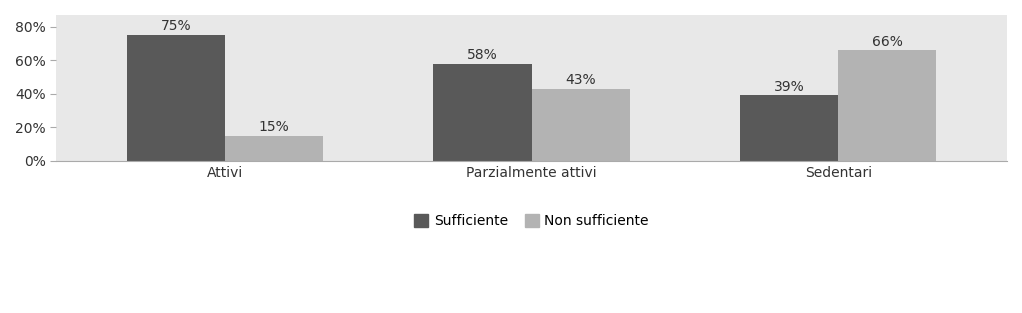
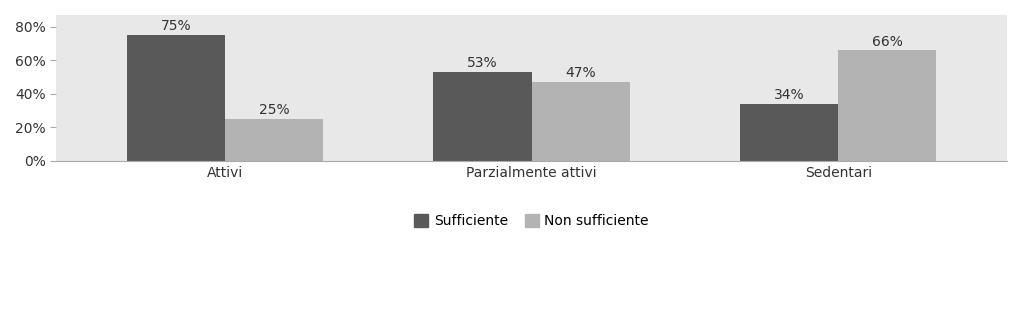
Non sufficiente/Attivi: 15% -> 25%
Sufficiente/Parzialmente attivi: 58% -> 53%
Non sufficiente/Parzialmente attivi: 43% -> 47%
Sufficiente/Sedentari: 39% -> 34%
